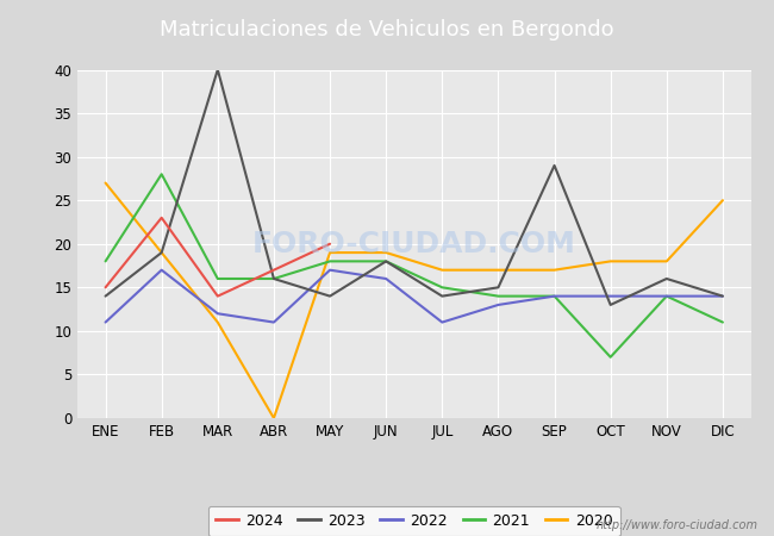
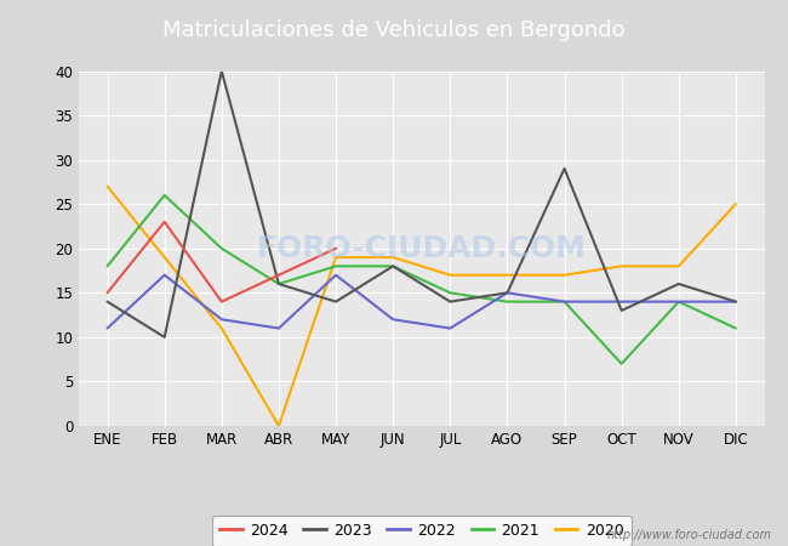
2023/FEB: 19 -> 10
2021/FEB: 28 -> 26
2021/MAR: 16 -> 20
2022/JUN: 16 -> 12
2022/AGO: 13 -> 15
